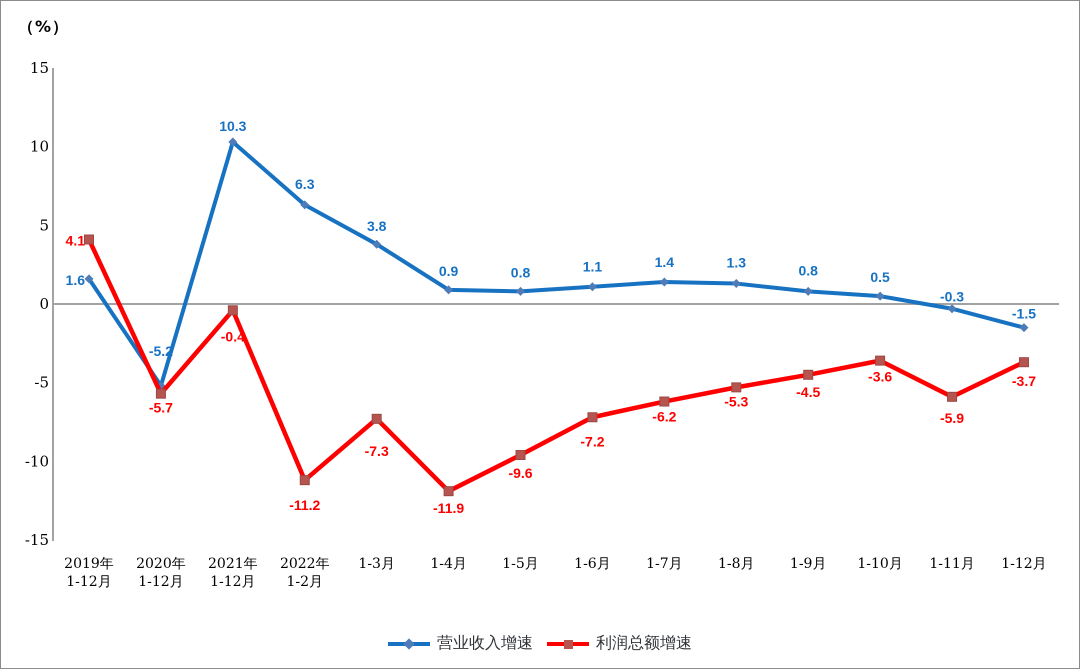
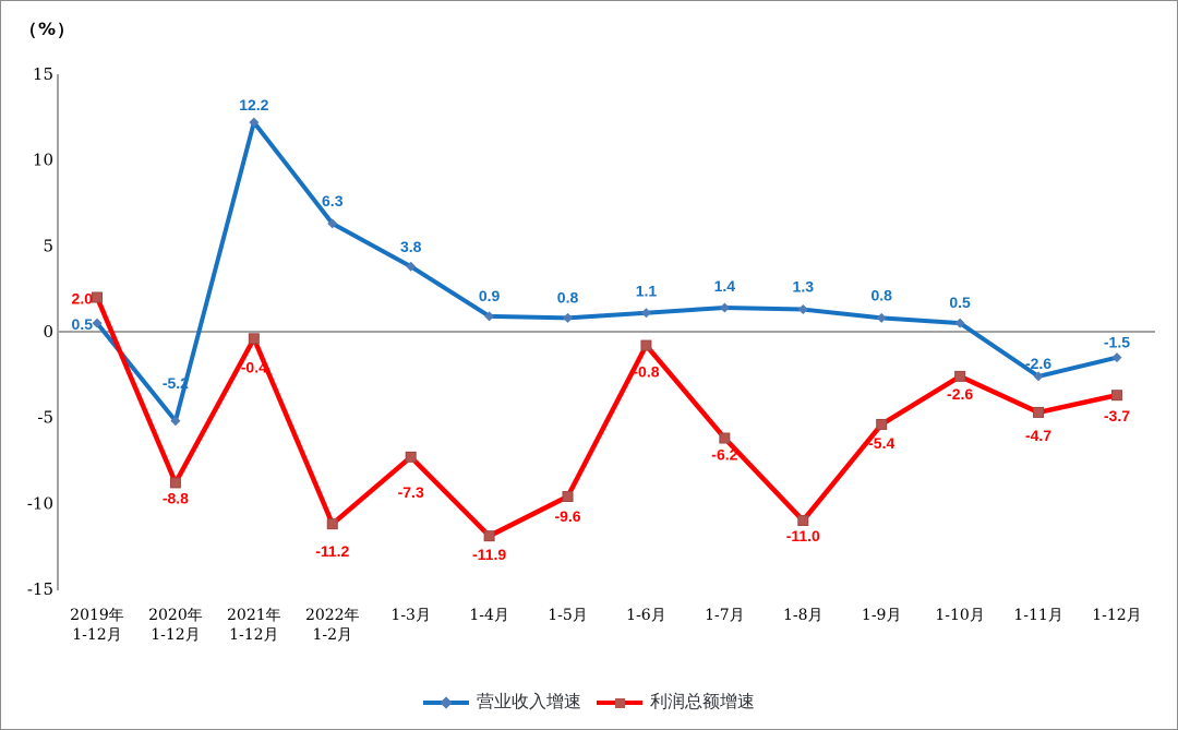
营业收入增速/2019年 1-12月: 1.6 -> 0.5
利润总额增速/2019年 1-12月: 4.1 -> 2.0
利润总额增速/2020年 1-12月: -5.7 -> -8.8
营业收入增速/2021年 1-12月: 10.3 -> 12.2
利润总额增速/1-6月: -7.2 -> -0.8
利润总额增速/1-8月: -5.3 -> -11.0
利润总额增速/1-9月: -4.5 -> -5.4
利润总额增速/1-10月: -3.6 -> -2.6
营业收入增速/1-11月: -0.3 -> -2.6
利润总额增速/1-11月: -5.9 -> -4.7
